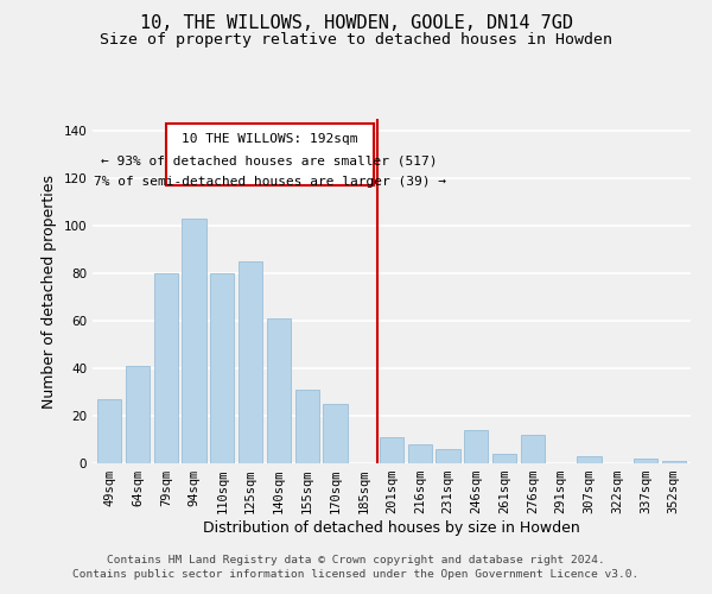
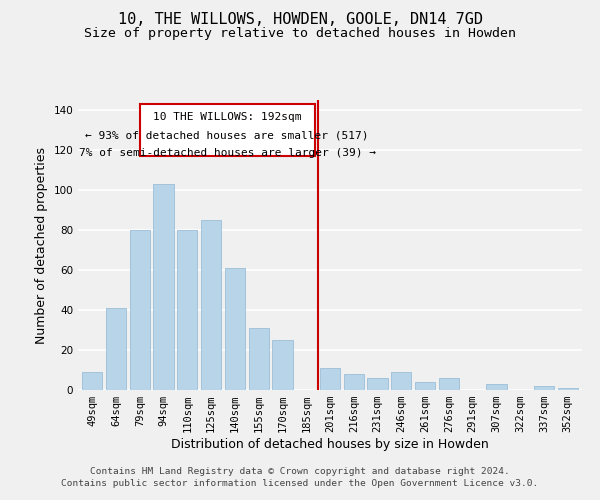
49sqm: 27 -> 9
246sqm: 14 -> 9
276sqm: 12 -> 6
